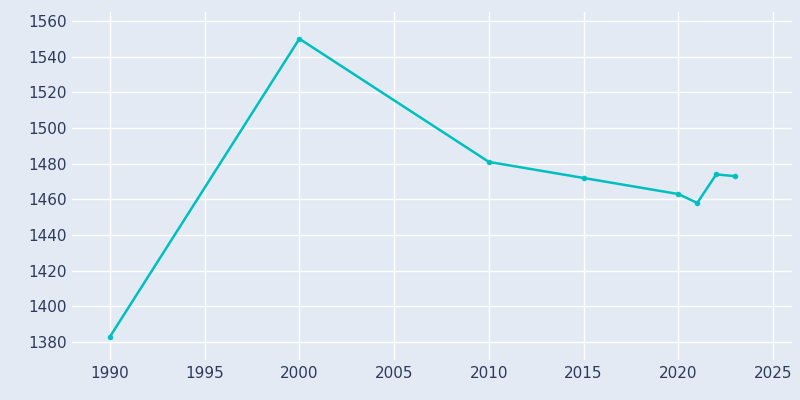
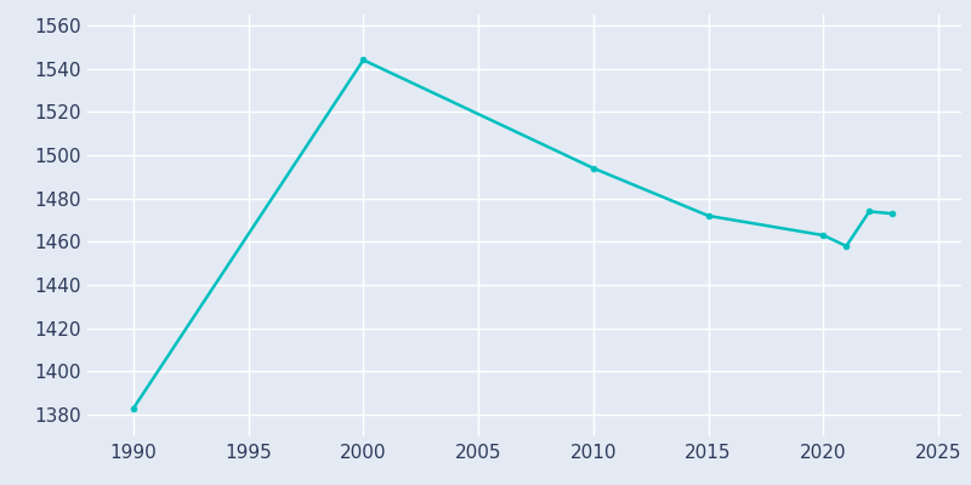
2000: 1550 -> 1544
2010: 1481 -> 1494
